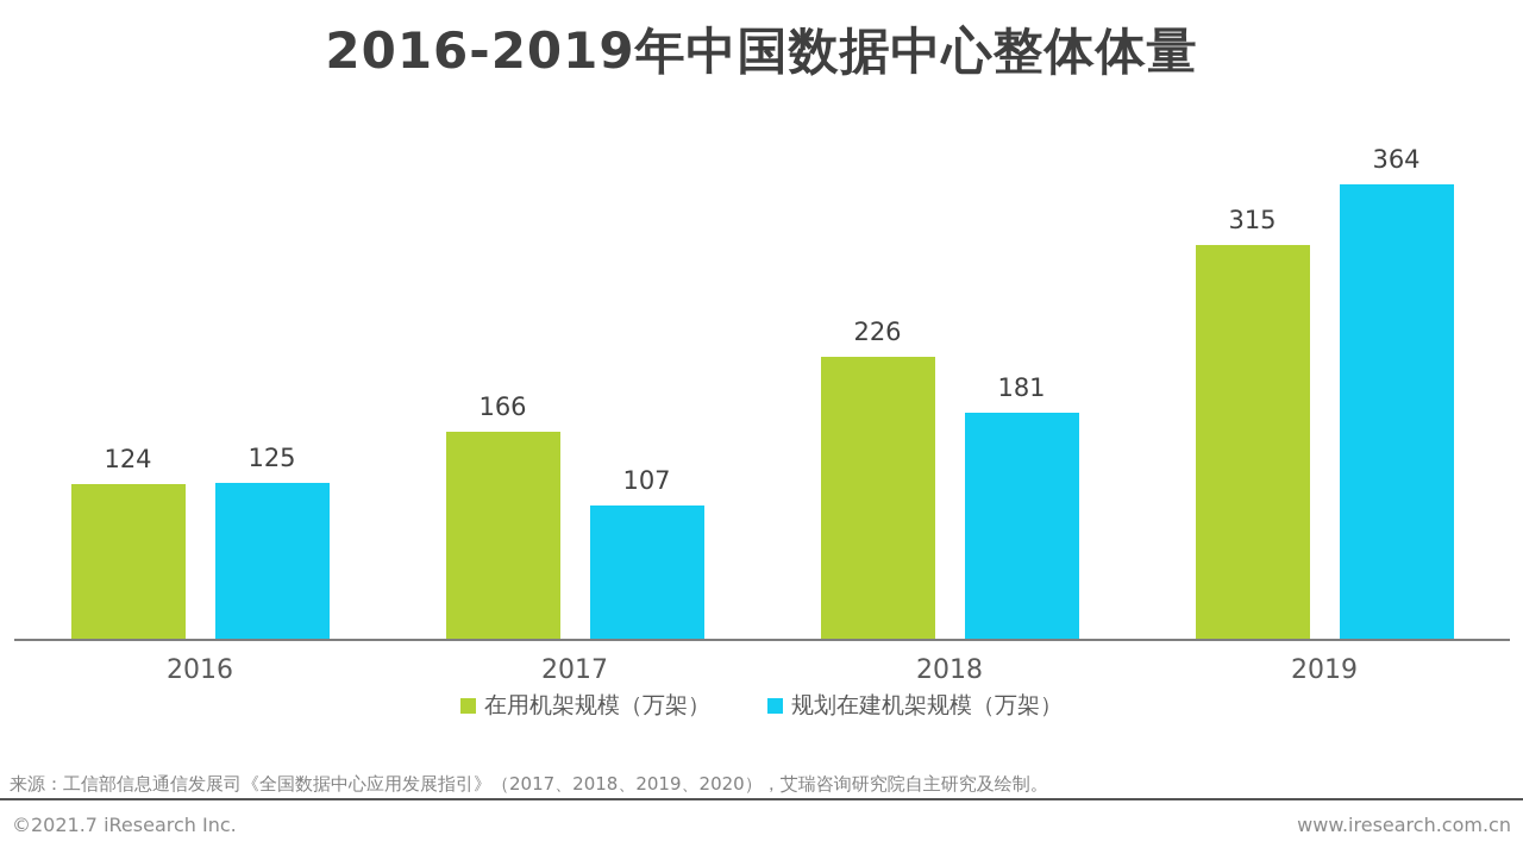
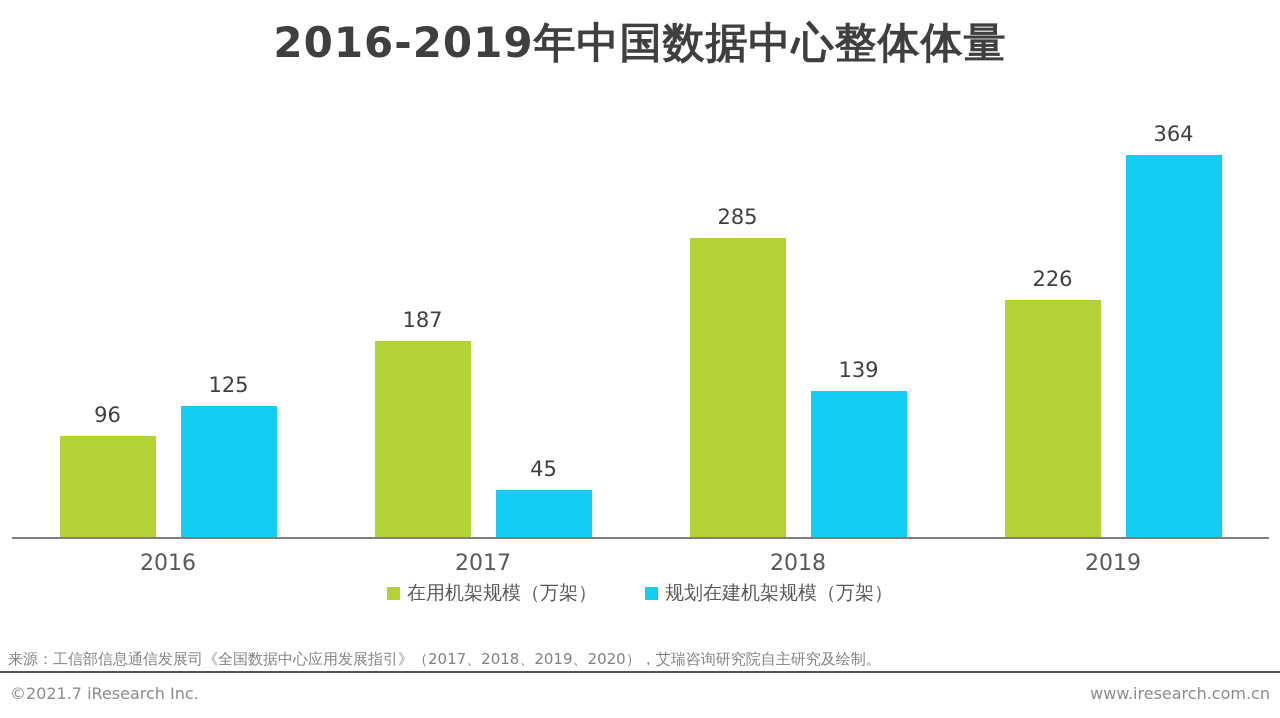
在用机架规模（万架）/2016: 124 -> 96
在用机架规模（万架）/2017: 166 -> 187
规划在建机架规模（万架）/2017: 107 -> 45
在用机架规模（万架）/2018: 226 -> 285
规划在建机架规模（万架）/2018: 181 -> 139
在用机架规模（万架）/2019: 315 -> 226
